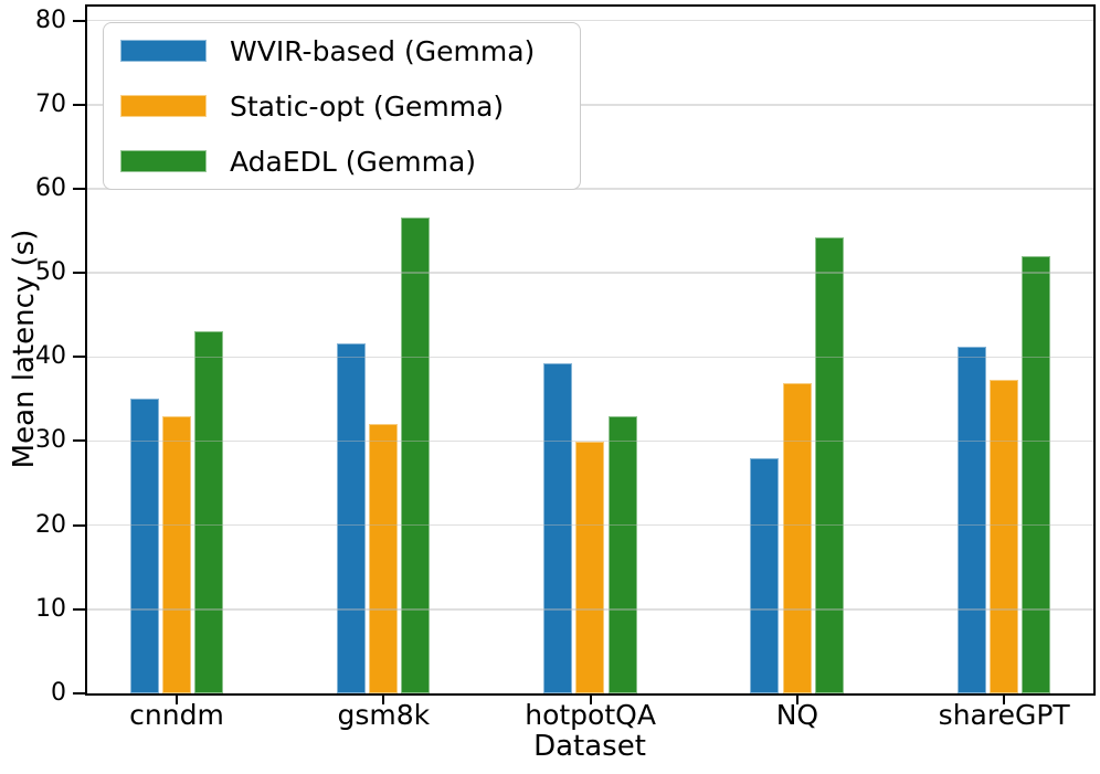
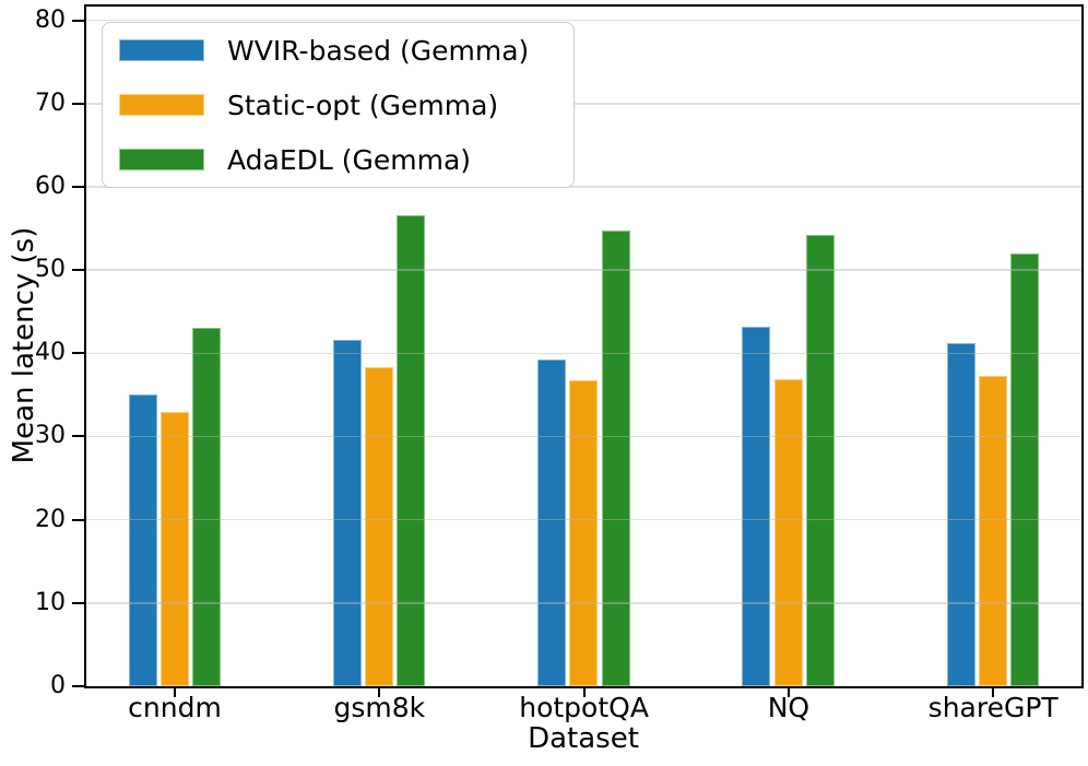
Static-opt (Gemma)/gsm8k: 32 -> 38
Static-opt (Gemma)/hotpotQA: 30 -> 37
AdaEDL (Gemma)/hotpotQA: 33 -> 55
WVIR-based (Gemma)/NQ: 28 -> 43
